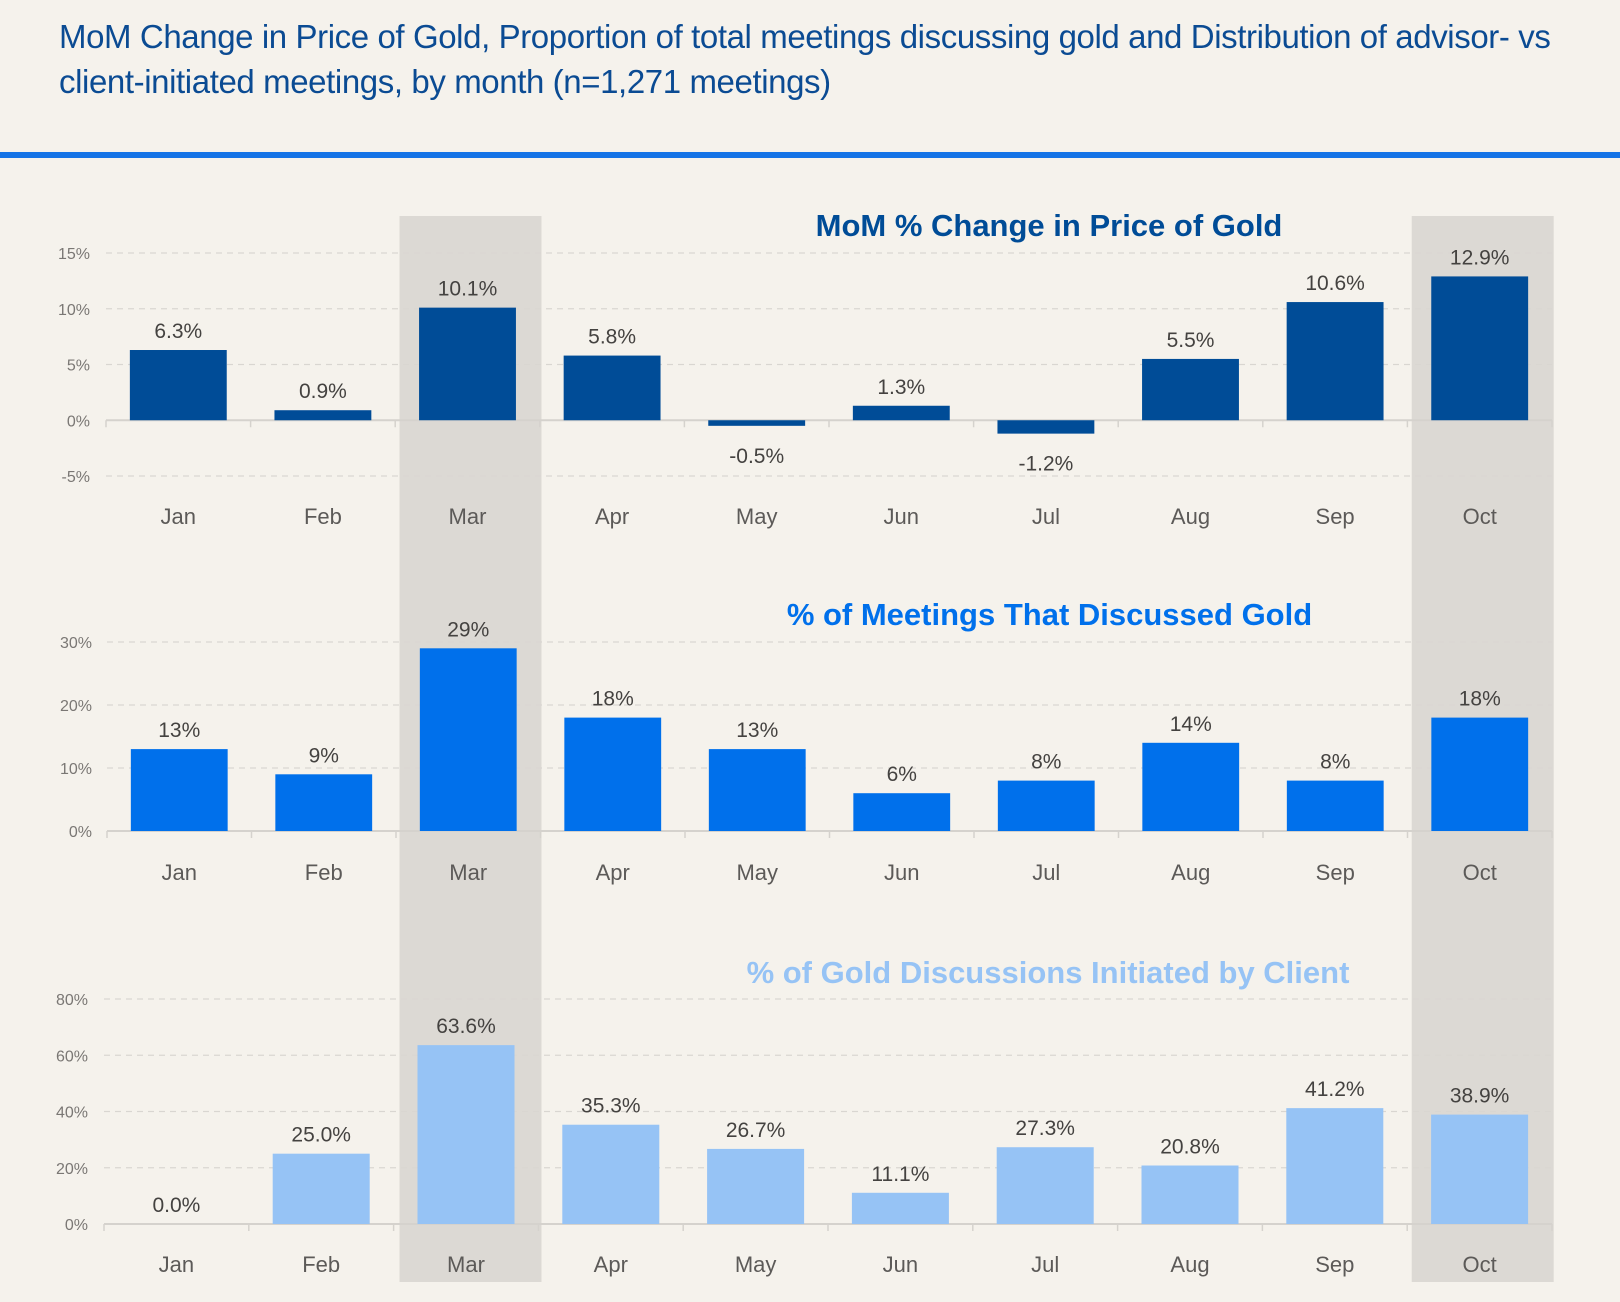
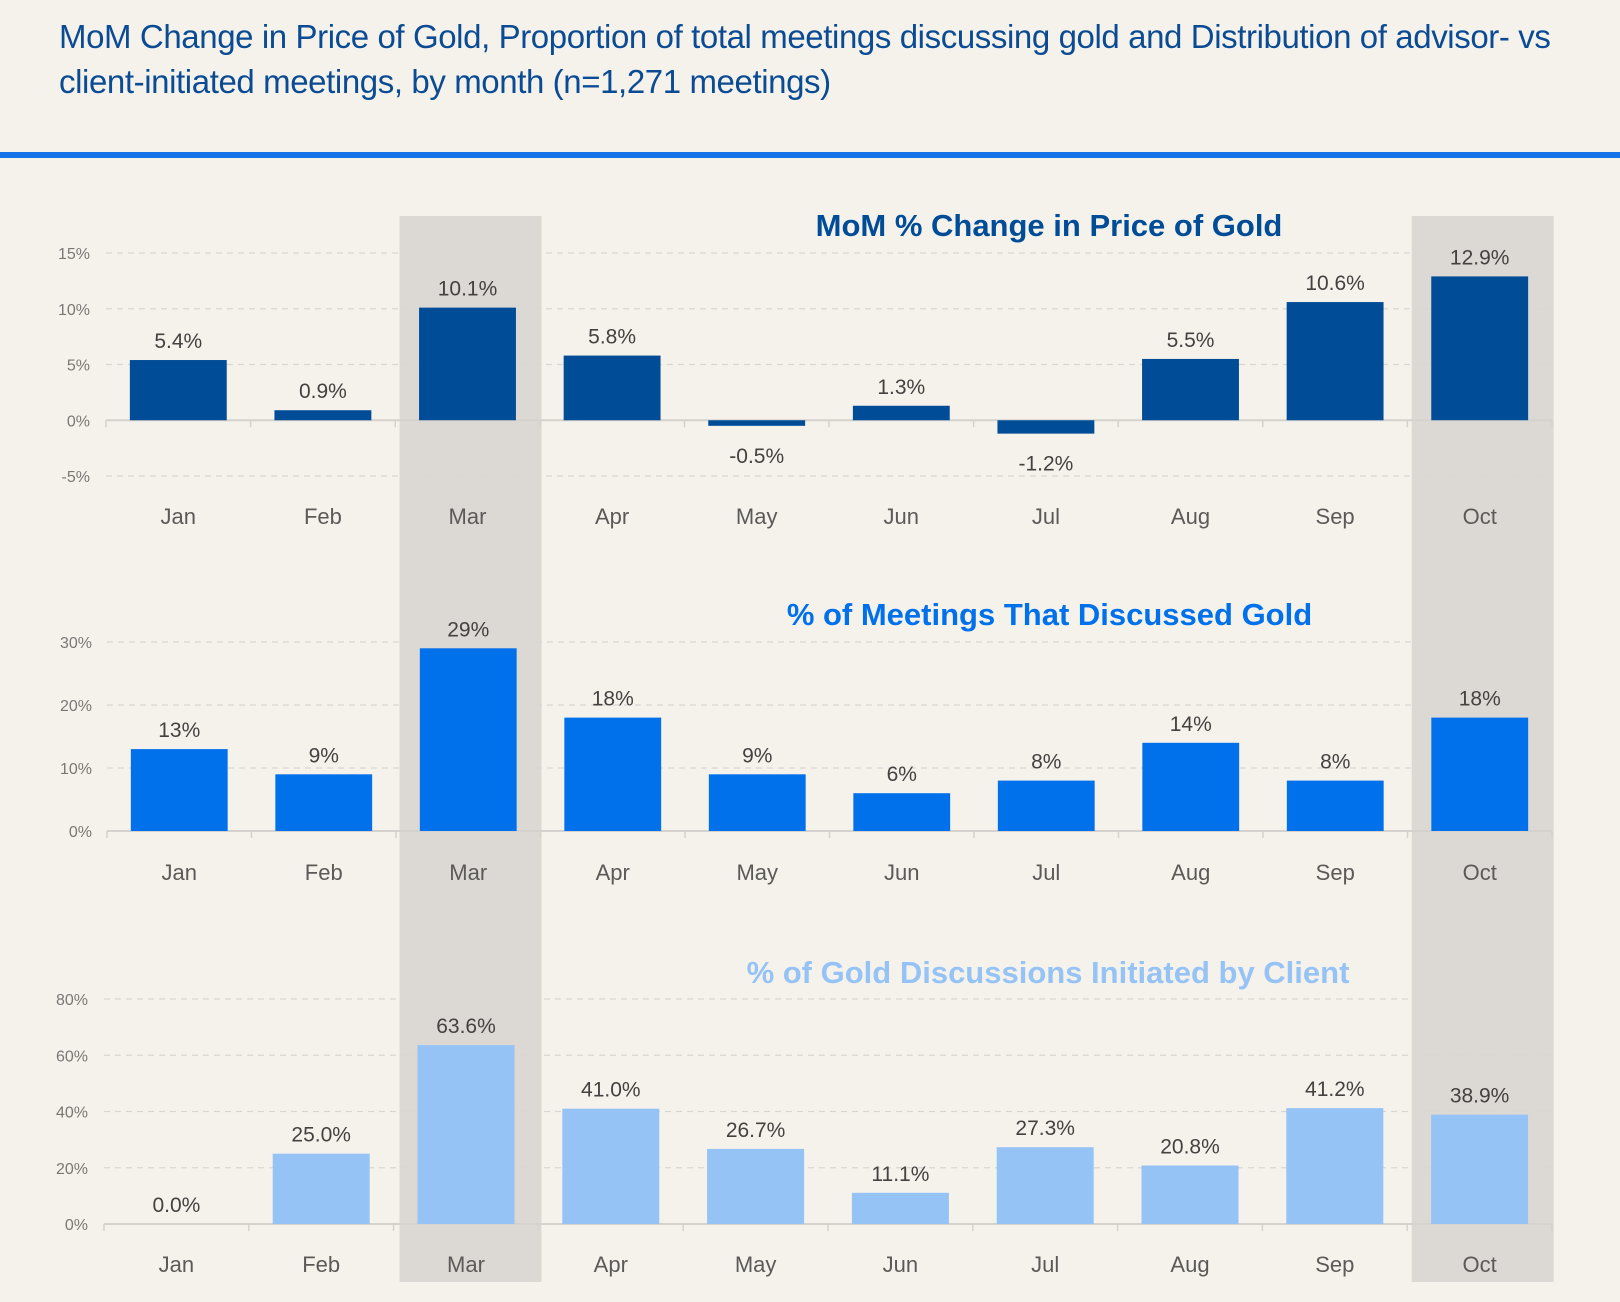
MoM % Change in Price of Gold/Jan: 6.3% -> 5.4%
% of Meetings That Discussed Gold/May: 13% -> 9%
% of Gold Discussions Initiated by Client/Apr: 35.3% -> 41.0%
